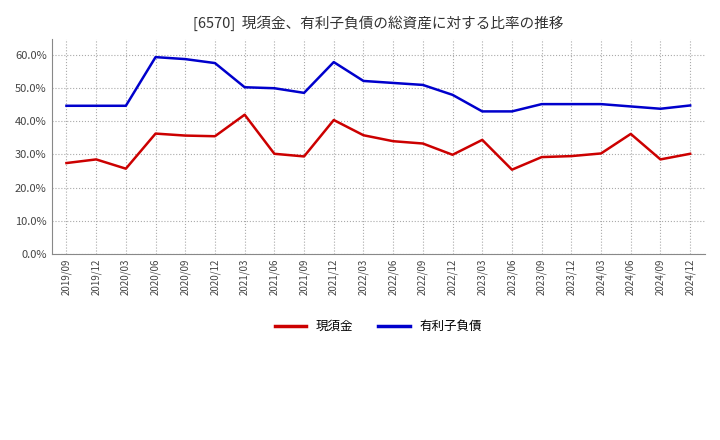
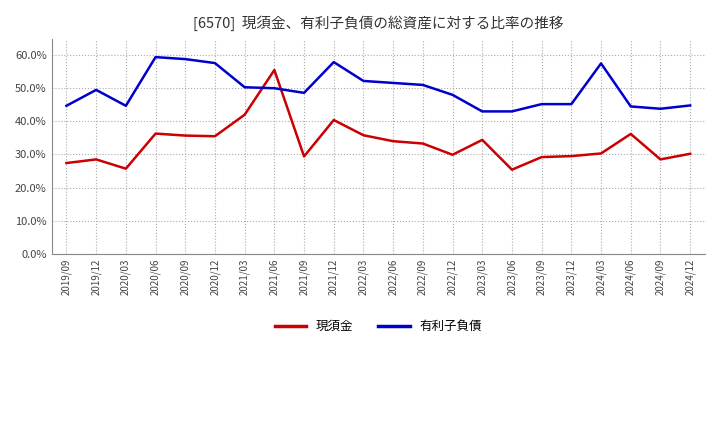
有利子負債/2019/12: 44.7% -> 49.5%
現須金/2021/06: 30.2% -> 55.5%
有利子負債/2024/03: 45.2% -> 57.5%
